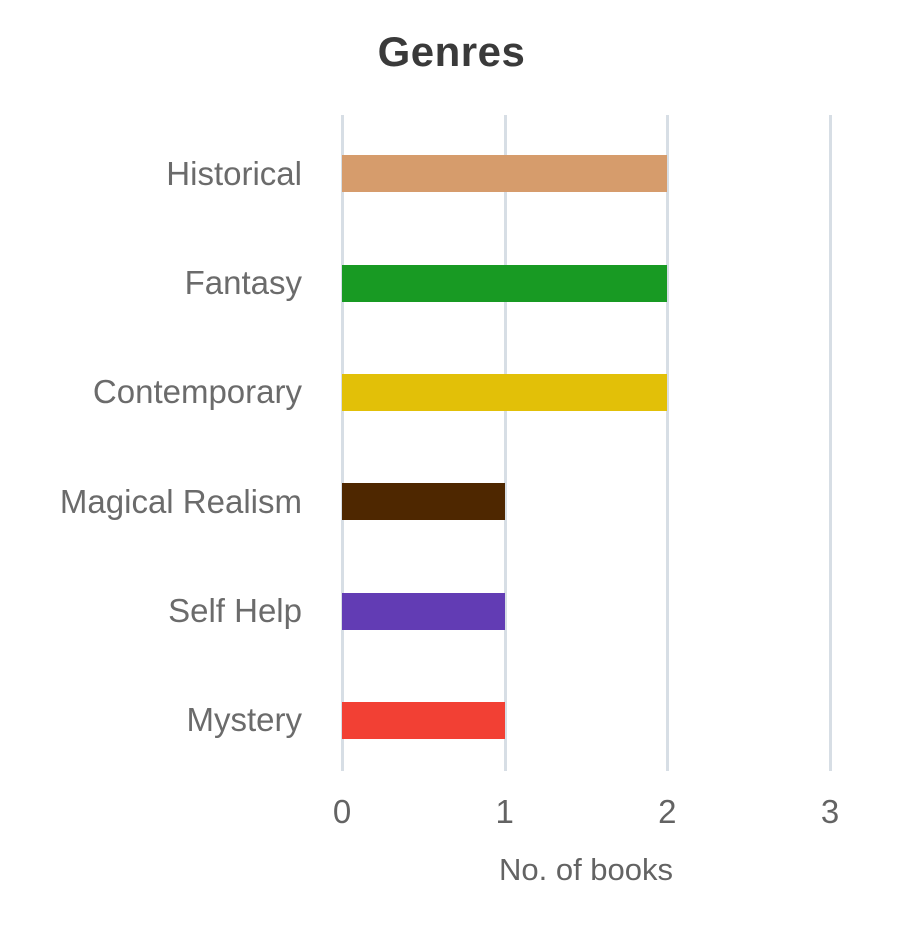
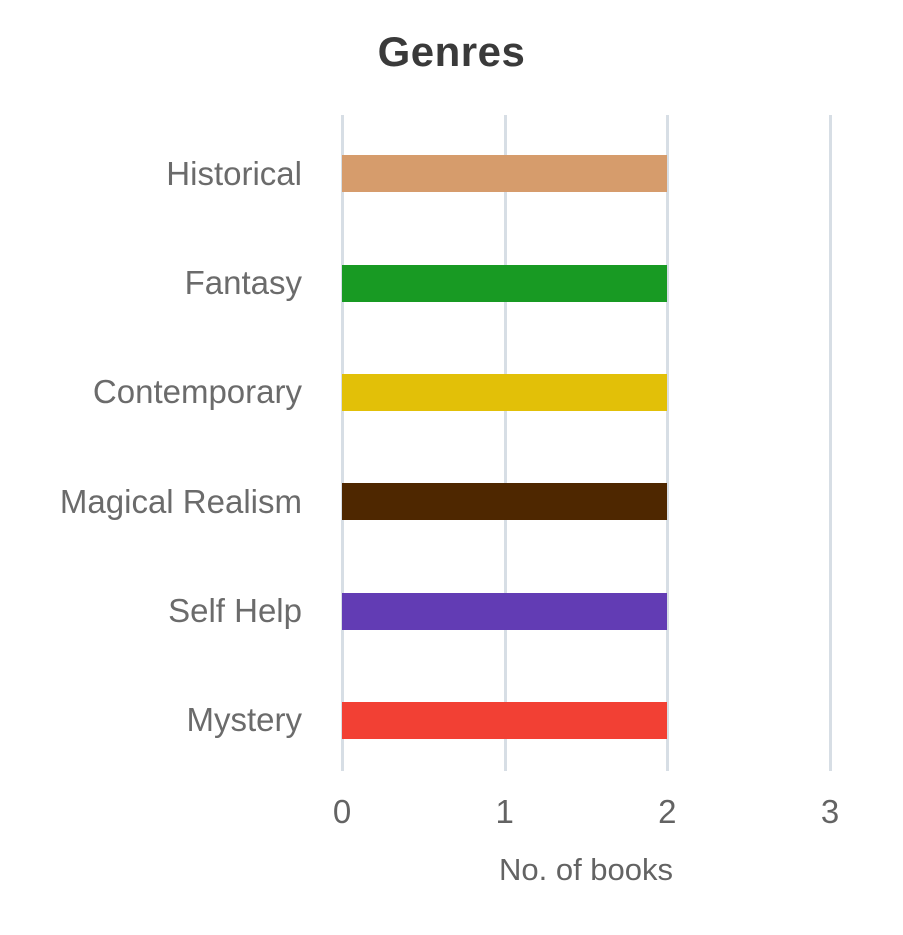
Magical Realism: 1 -> 2
Self Help: 1 -> 2
Mystery: 1 -> 2
